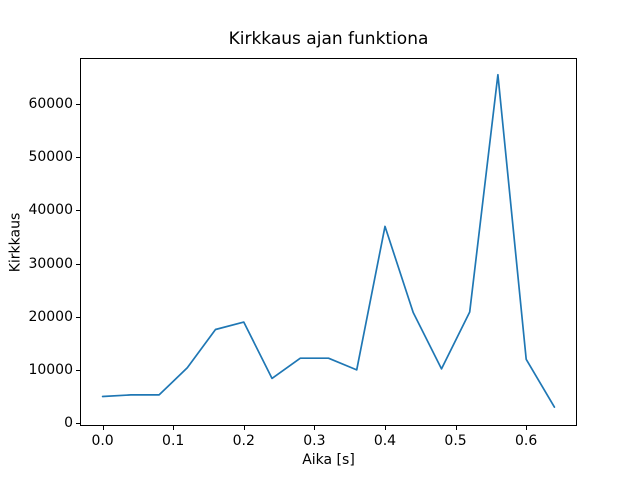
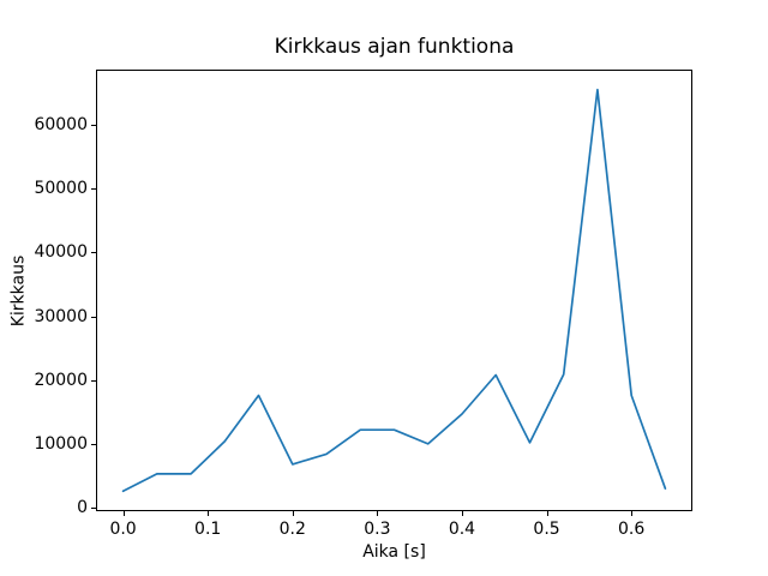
0.0: 5000 -> 3000
0.2: 19000 -> 7000
0.4: 37000 -> 15000
0.6: 12000 -> 18000
